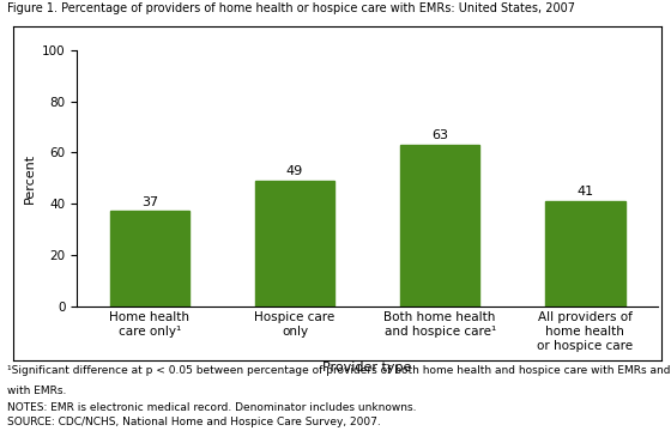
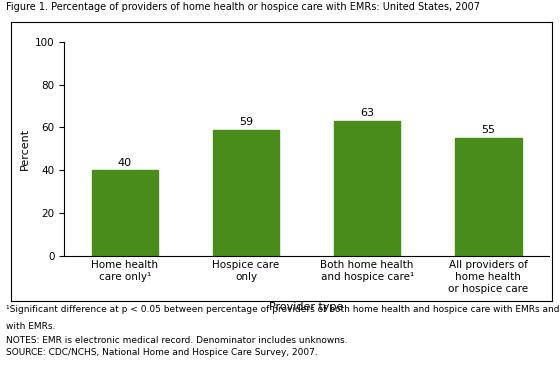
Home health care only¹: 37 -> 40
Hospice care only: 49 -> 59
All providers of home health or hospice care: 41 -> 55
